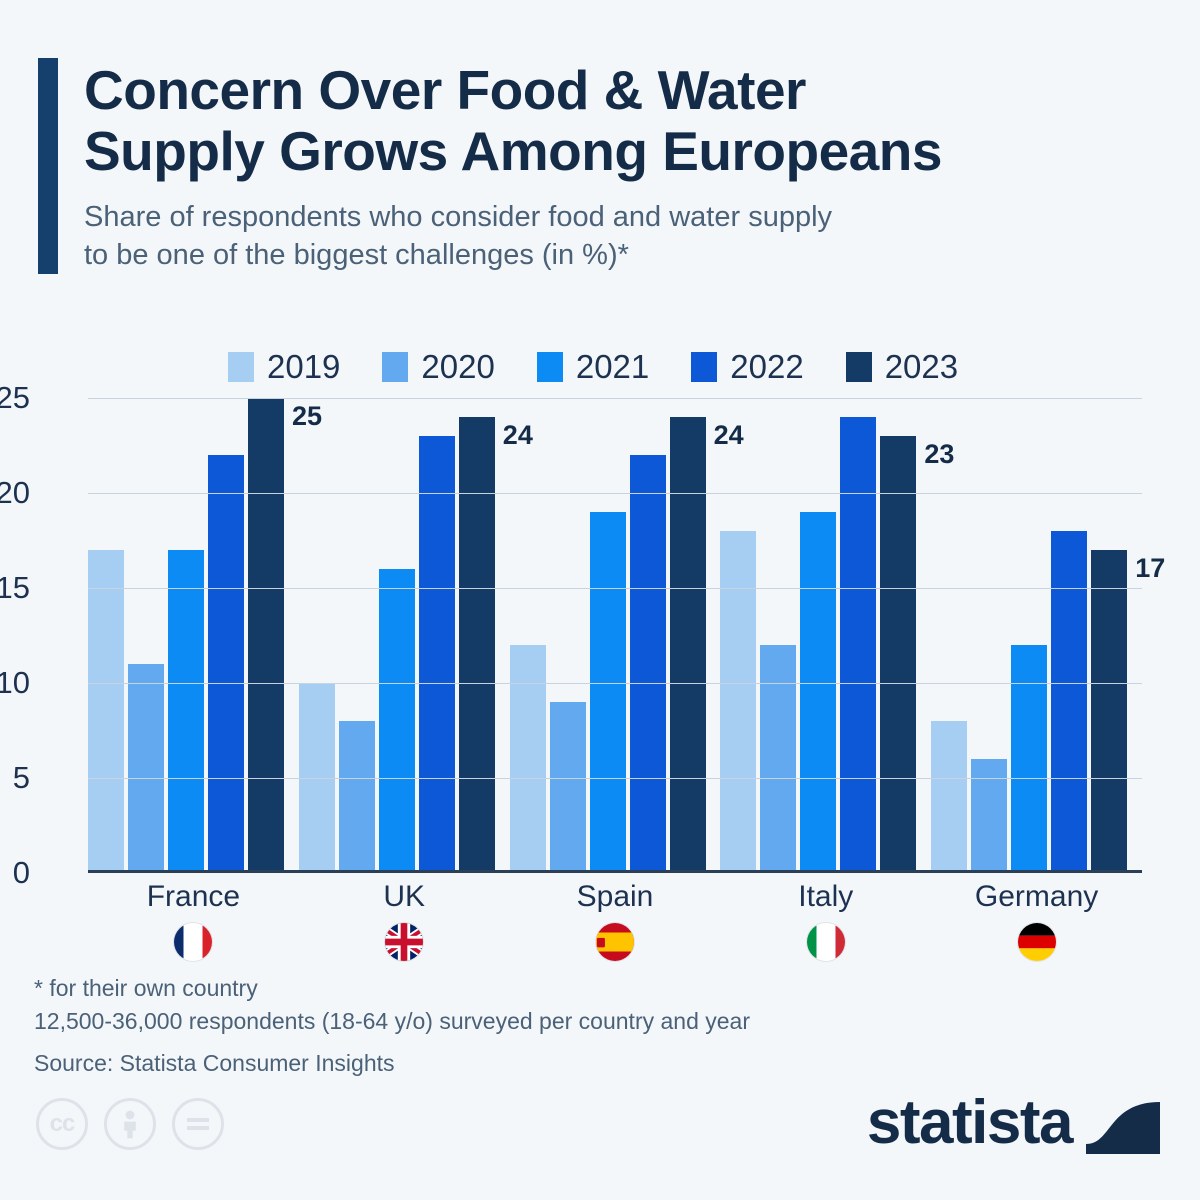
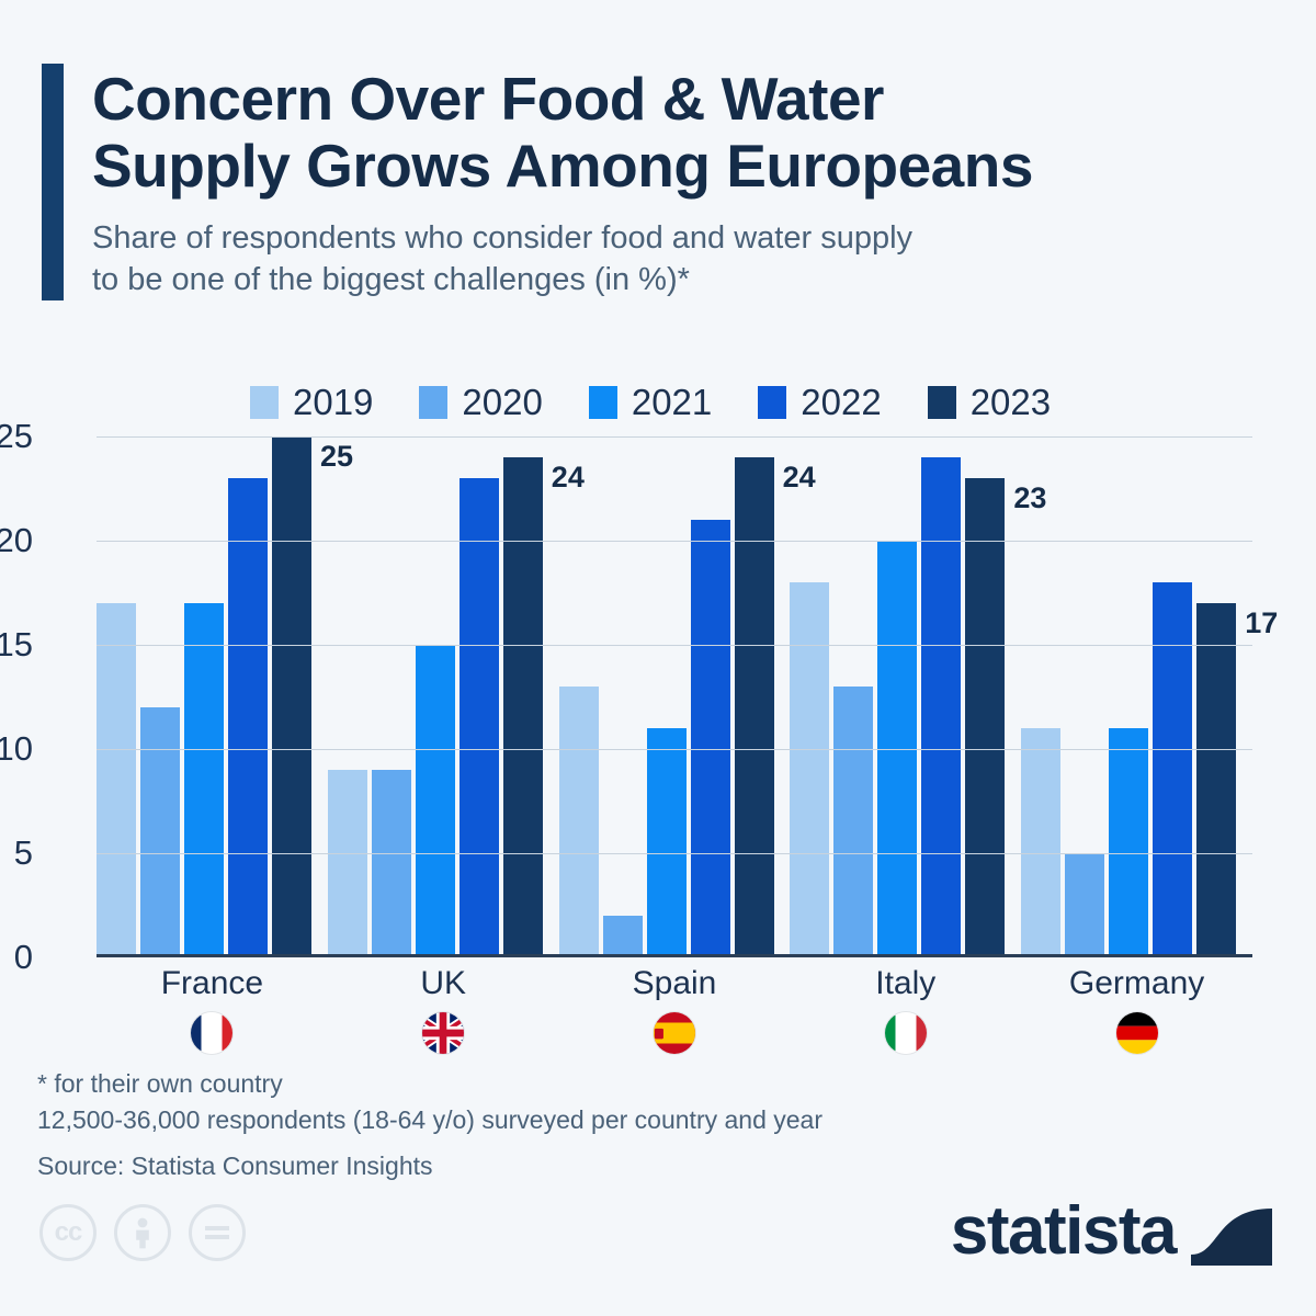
2020/France: 11 -> 12
2022/France: 22 -> 23
2019/UK: 10 -> 9
2020/UK: 8 -> 9
2021/UK: 16 -> 15
2019/Spain: 12 -> 13
2020/Spain: 9 -> 2
2021/Spain: 19 -> 11
2022/Spain: 22 -> 21
2020/Italy: 12 -> 13
2021/Italy: 19 -> 20
2019/Germany: 8 -> 11
2020/Germany: 6 -> 5
2021/Germany: 12 -> 11
